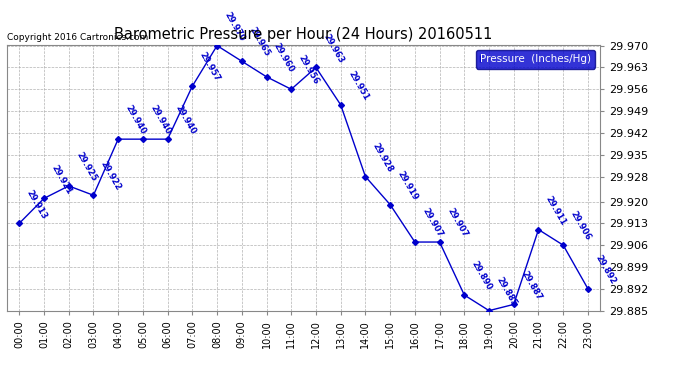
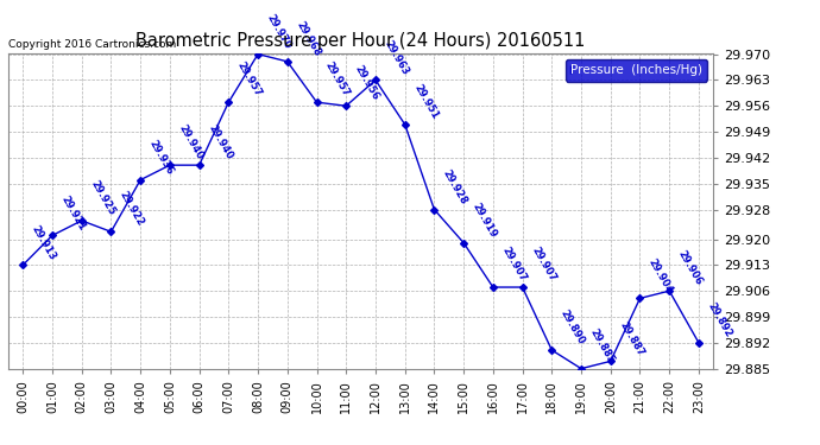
04:00: 29.940 -> 29.936
09:00: 29.965 -> 29.968
10:00: 29.960 -> 29.957
21:00: 29.911 -> 29.904
